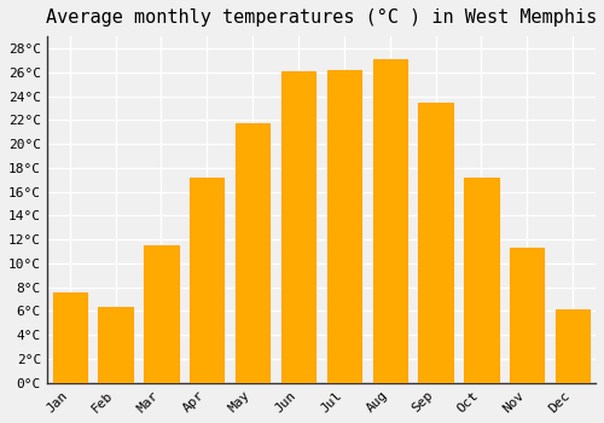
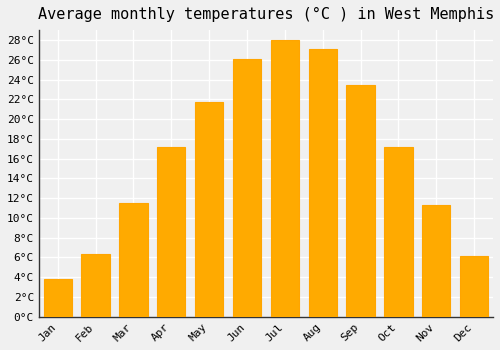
Jan: 7.6°C -> 3.8°C
Jul: 26.2°C -> 28.0°C
